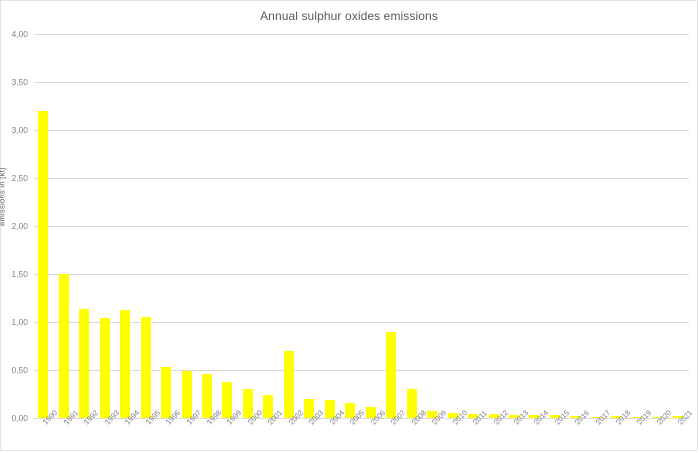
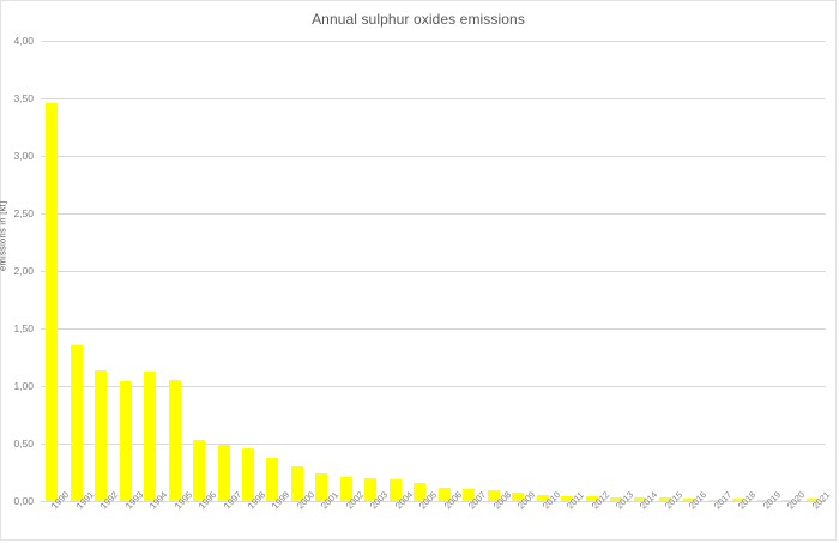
1990: 3,2 -> 3,5
1991: 1,5 -> 1,4
2002: 0,7 -> 0,2
2007: 0,9 -> 0,1
2008: 0,3 -> 0,1
